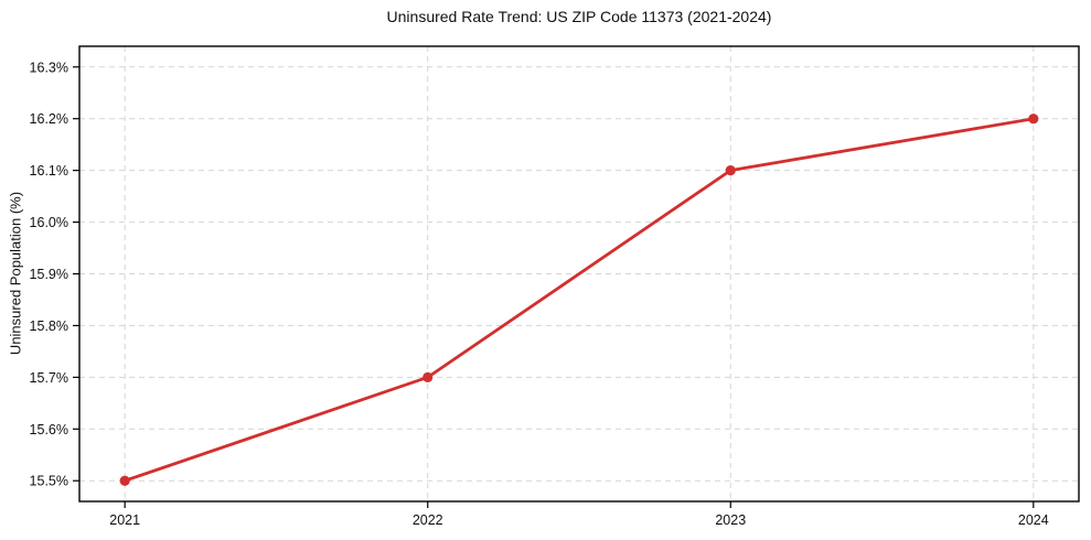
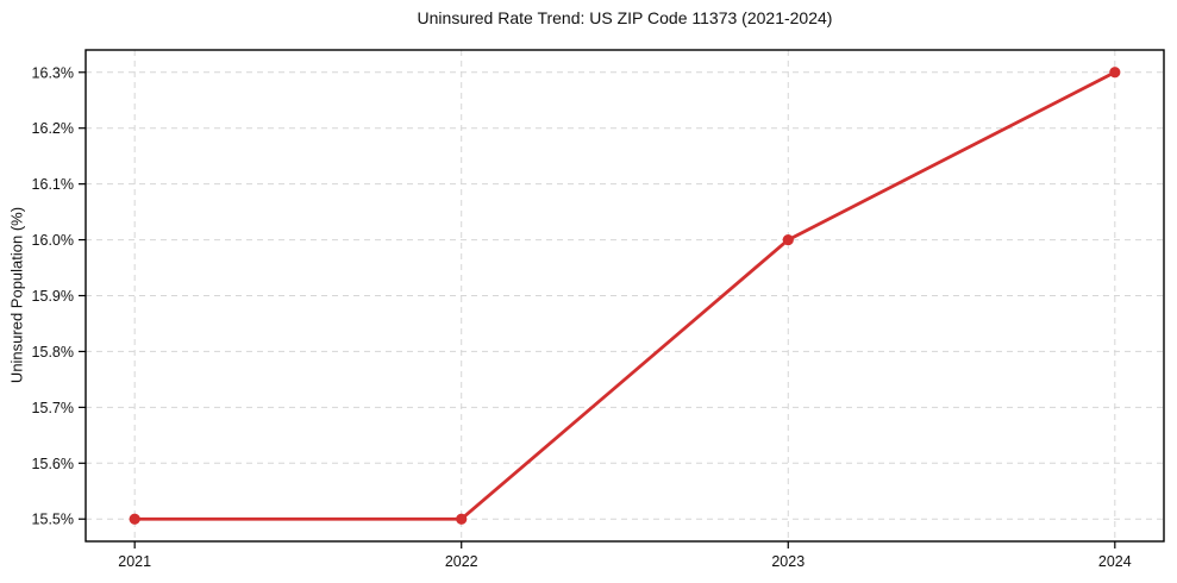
2022: 15.7% -> 15.5%
2023: 16.1% -> 16.0%
2024: 16.2% -> 16.3%
